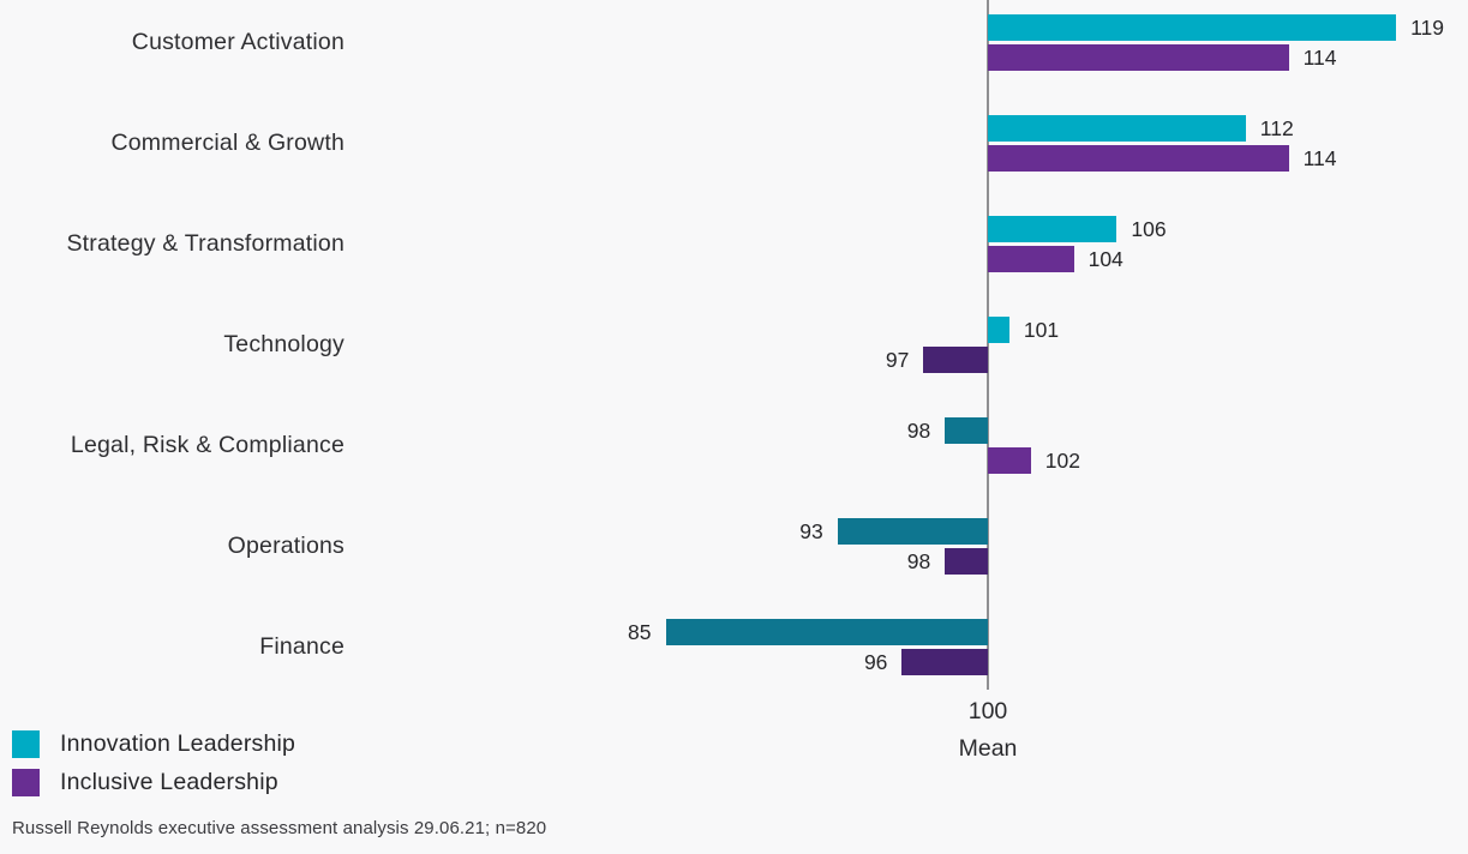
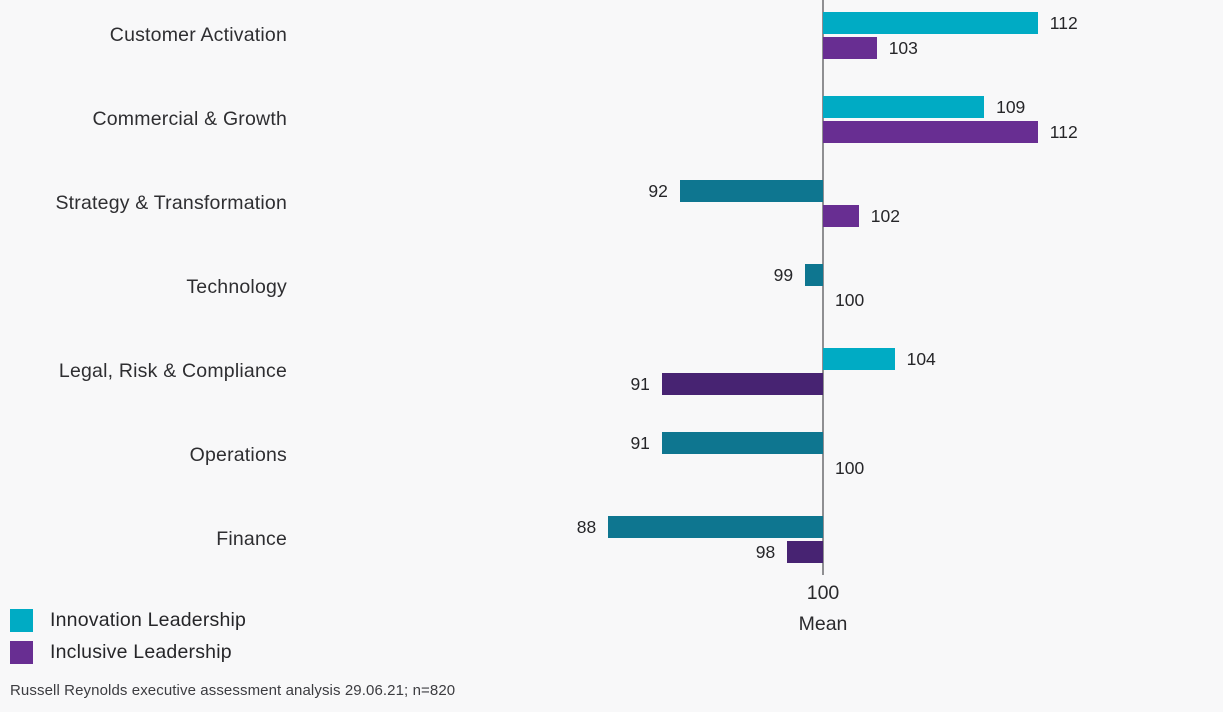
Innovation Leadership/Customer Activation: 119 -> 112
Inclusive Leadership/Customer Activation: 114 -> 103
Innovation Leadership/Commercial & Growth: 112 -> 109
Inclusive Leadership/Commercial & Growth: 114 -> 112
Innovation Leadership/Strategy & Transformation: 106 -> 92
Inclusive Leadership/Strategy & Transformation: 104 -> 102
Innovation Leadership/Technology: 101 -> 99
Inclusive Leadership/Technology: 97 -> 100
Innovation Leadership/Legal, Risk & Compliance: 98 -> 104
Inclusive Leadership/Legal, Risk & Compliance: 102 -> 91
Innovation Leadership/Operations: 93 -> 91
Inclusive Leadership/Operations: 98 -> 100
Innovation Leadership/Finance: 85 -> 88
Inclusive Leadership/Finance: 96 -> 98
